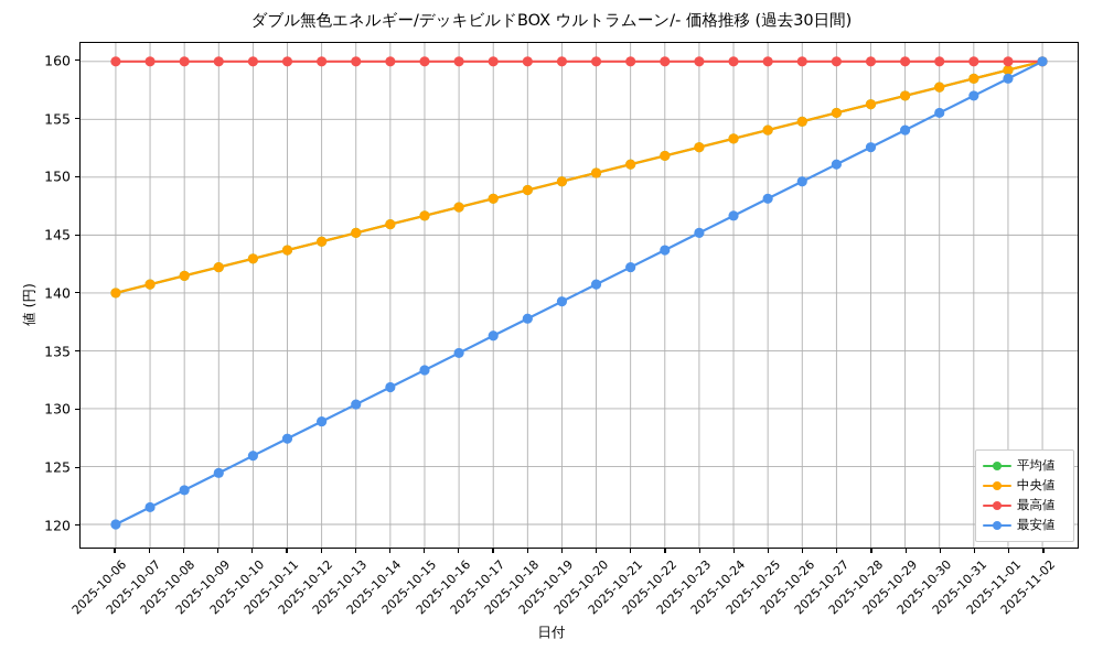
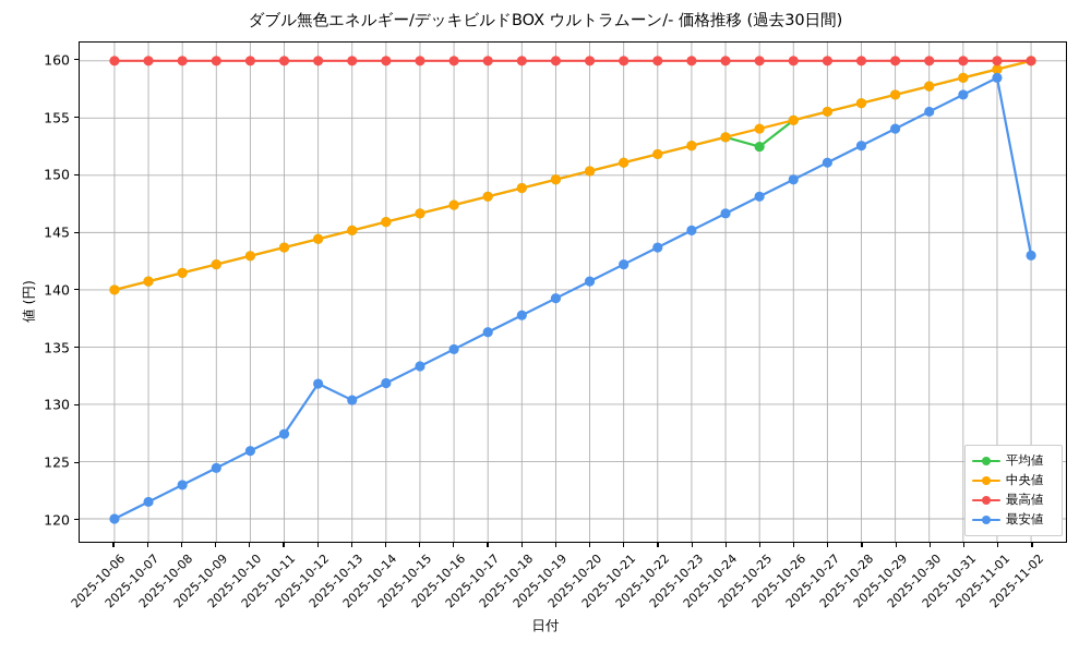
最安値/2025-10-12: 128.9 -> 131.8
平均値/2025-10-25: 154.1 -> 152.5
最安値/2025-11-02: 160.0 -> 143.0
